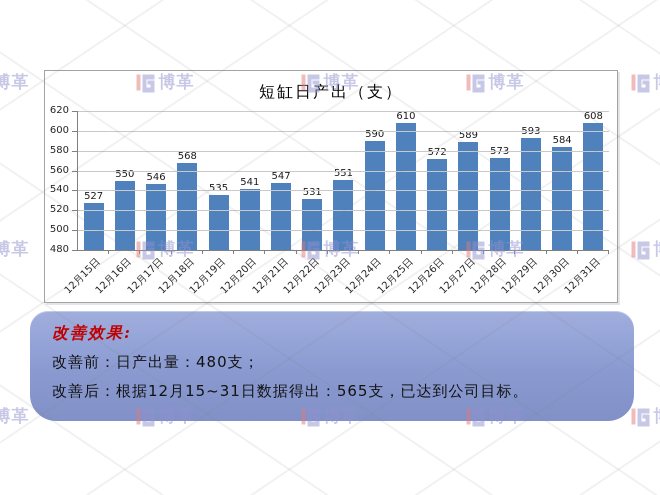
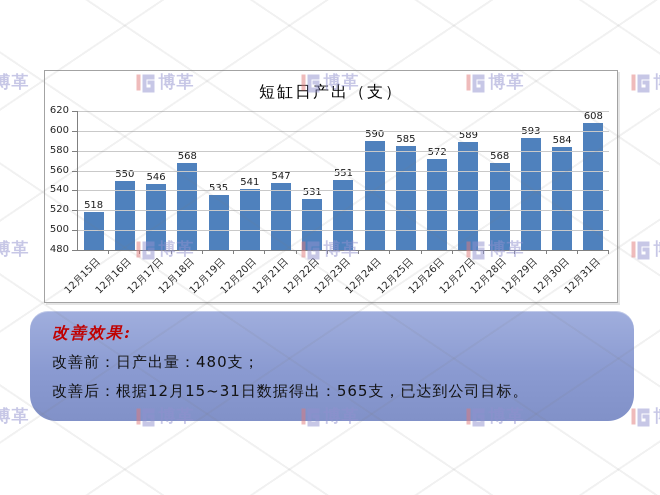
12月15日: 527 -> 518
12月25日: 610 -> 585
12月28日: 573 -> 568
